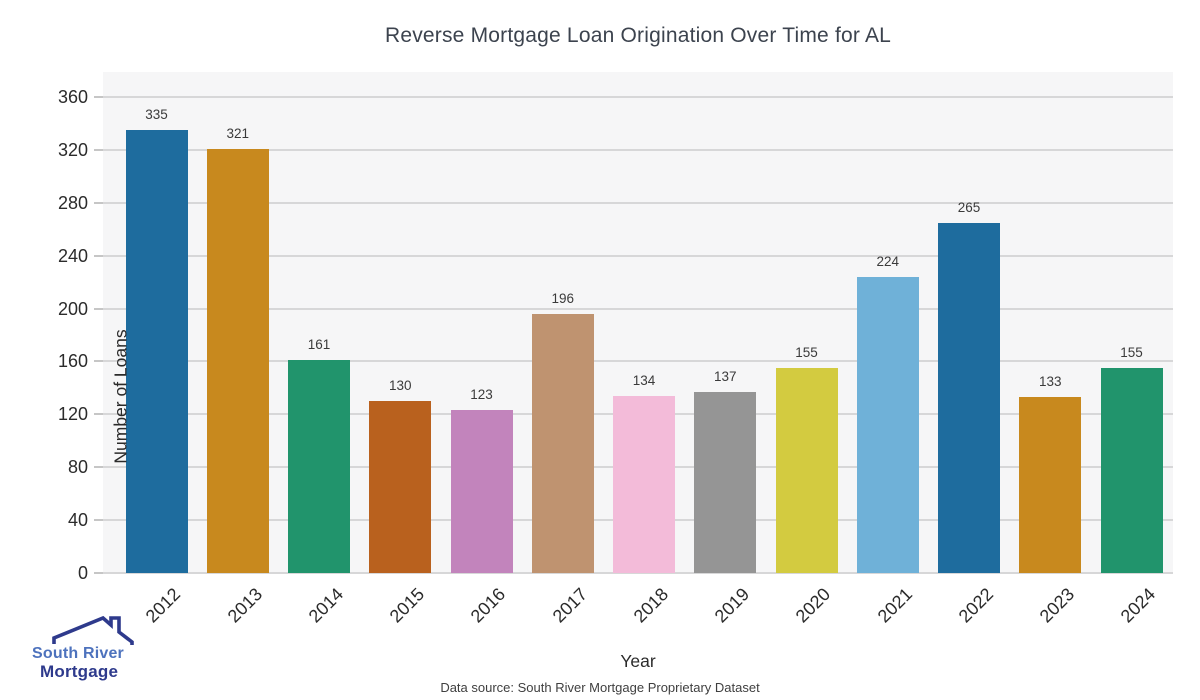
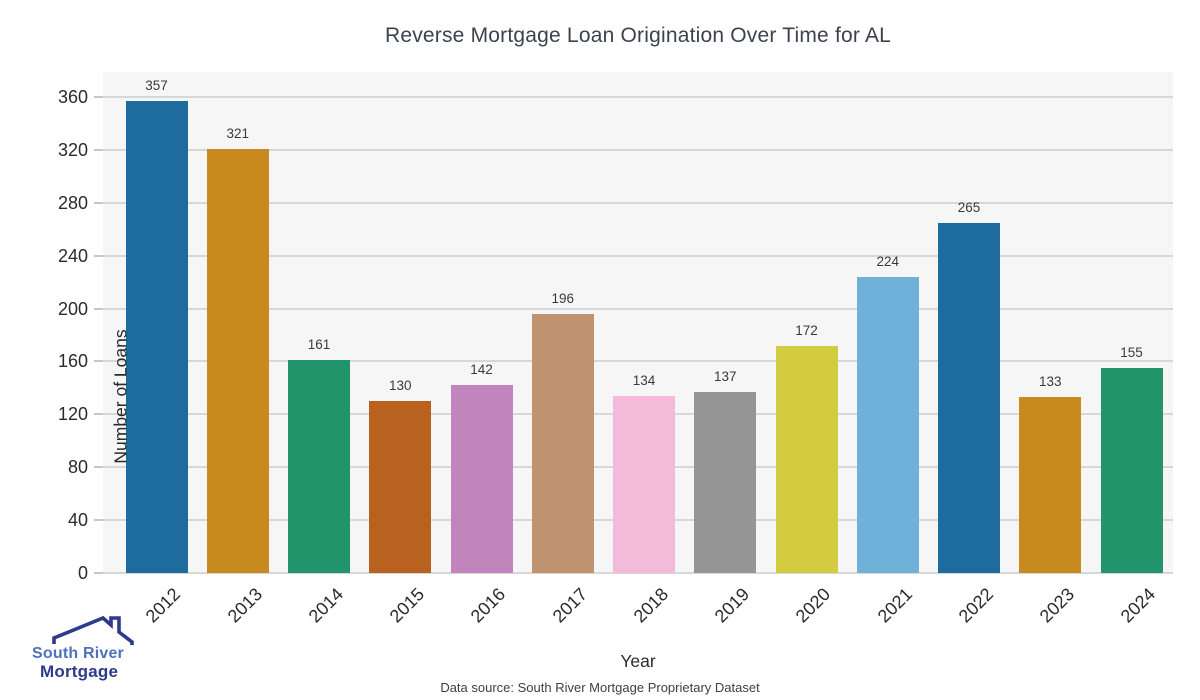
2012: 335 -> 357
2016: 123 -> 142
2020: 155 -> 172
